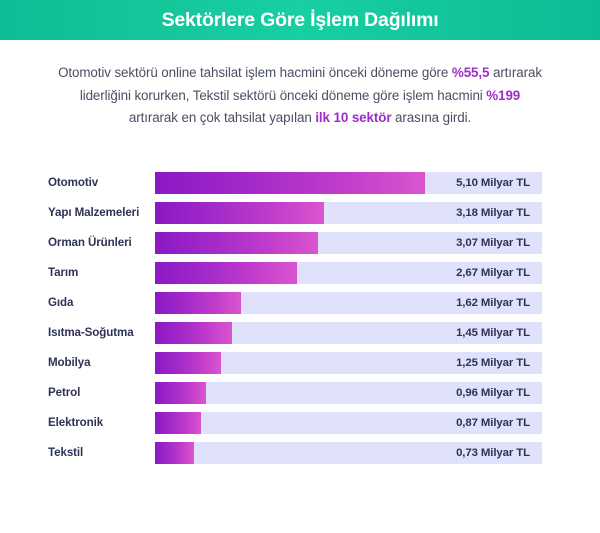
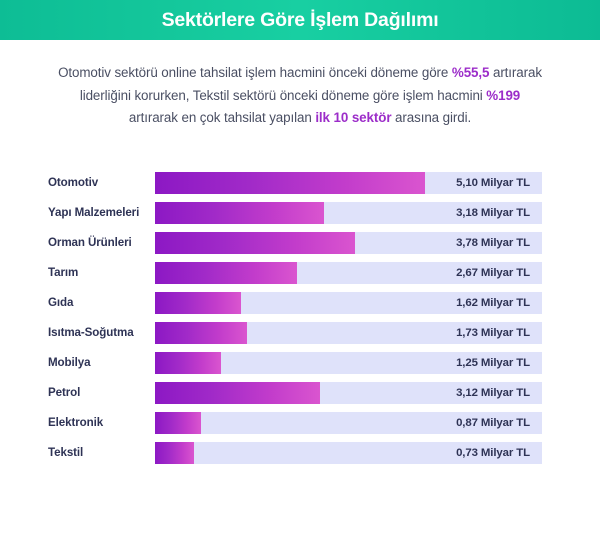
Orman Ürünleri: 3,07 -> 3,78
Isıtma-Soğutma: 1,45 -> 1,73
Petrol: 0,96 -> 3,12
